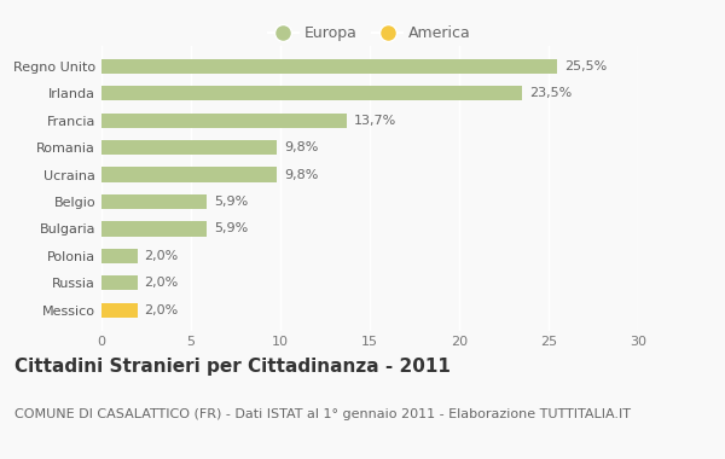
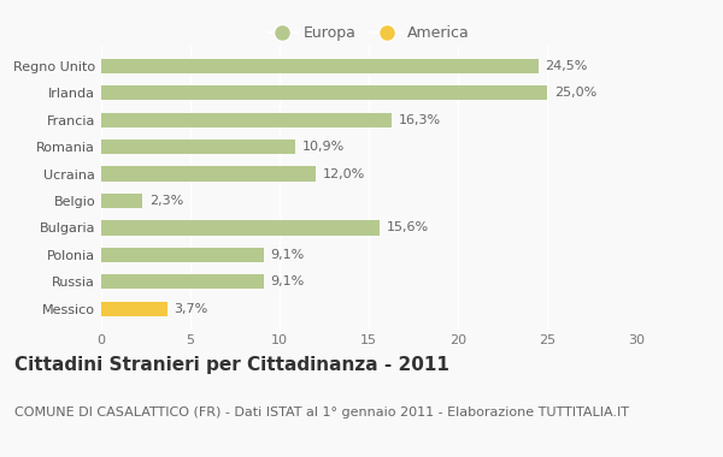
Regno Unito: 25,5% -> 24,5%
Irlanda: 23,5% -> 25,0%
Francia: 13,7% -> 16,3%
Romania: 9,8% -> 10,9%
Ucraina: 9,8% -> 12,0%
Belgio: 5,9% -> 2,3%
Bulgaria: 5,9% -> 15,6%
Polonia: 2,0% -> 9,1%
Russia: 2,0% -> 9,1%
Messico: 2,0% -> 3,7%
